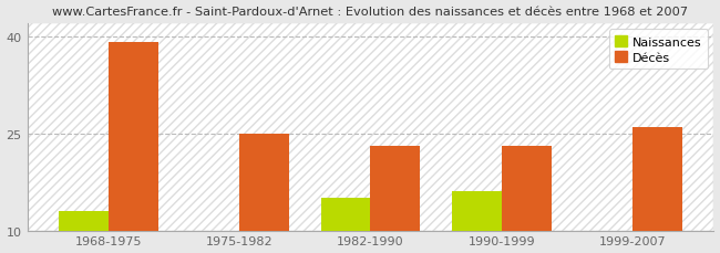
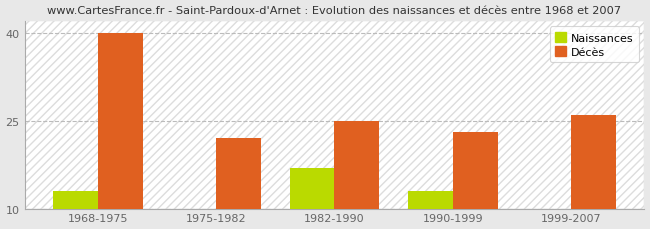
Décès/1968-1975: 39 -> 40
Décès/1975-1982: 25 -> 22
Naissances/1982-1990: 15 -> 17
Décès/1982-1990: 23 -> 25
Naissances/1990-1999: 16 -> 13
